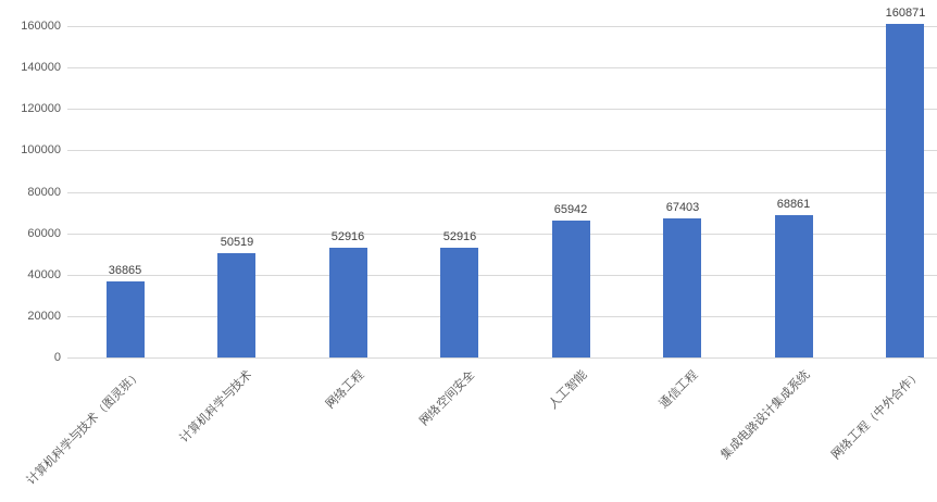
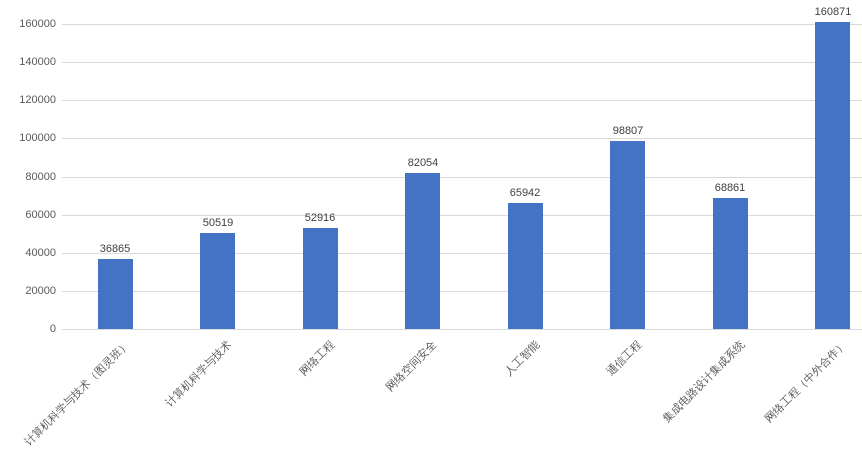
网络空间安全: 52916 -> 82054
通信工程: 67403 -> 98807
